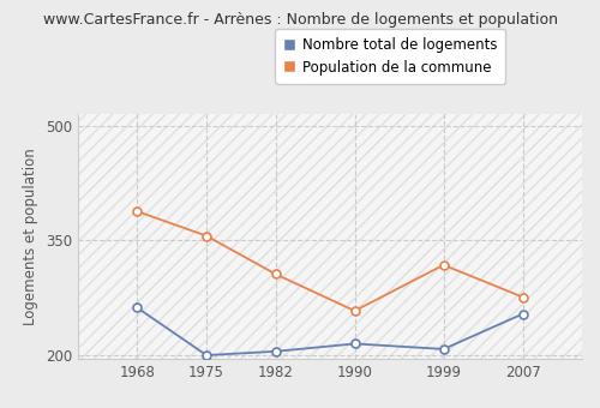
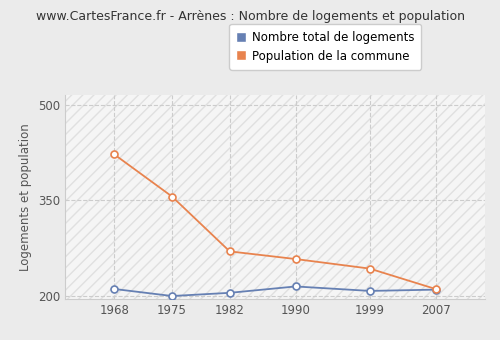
Nombre total de logements/1968: 262 -> 211
Population de la commune/1968: 388 -> 422
Population de la commune/1982: 306 -> 270
Population de la commune/1999: 318 -> 243
Nombre total de logements/2007: 254 -> 210
Population de la commune/2007: 276 -> 211
